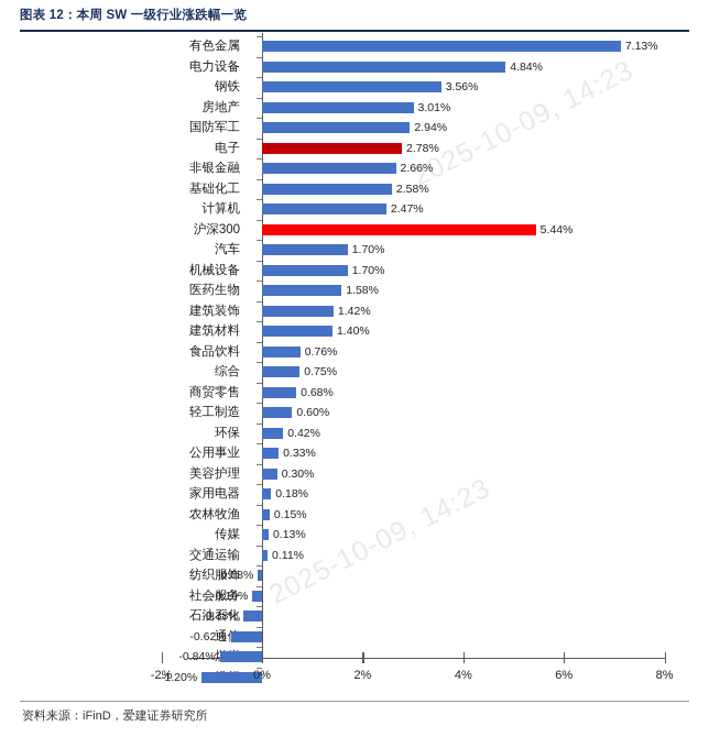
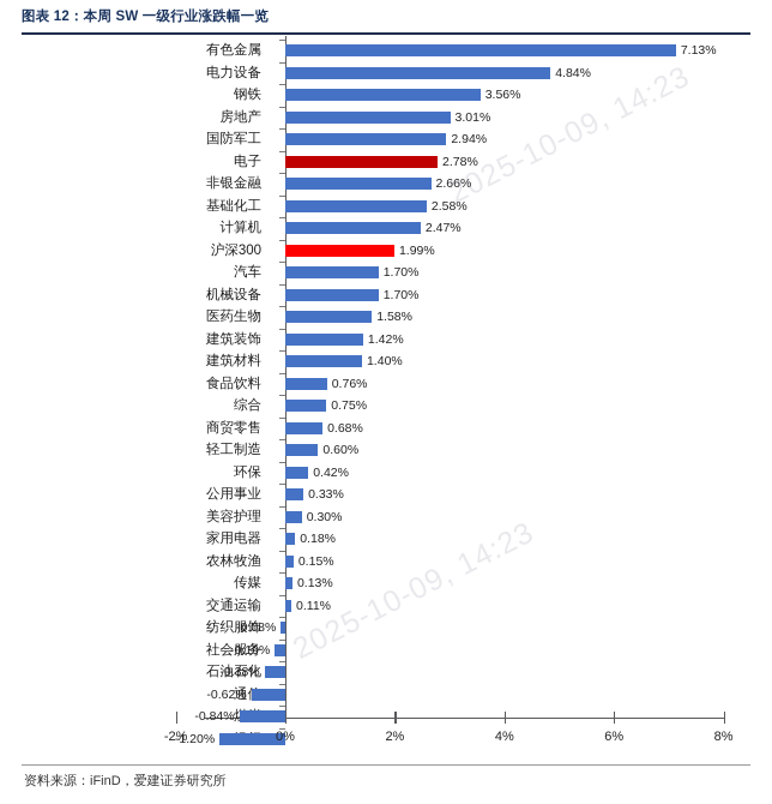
沪深300: 5.44% -> 1.99%
